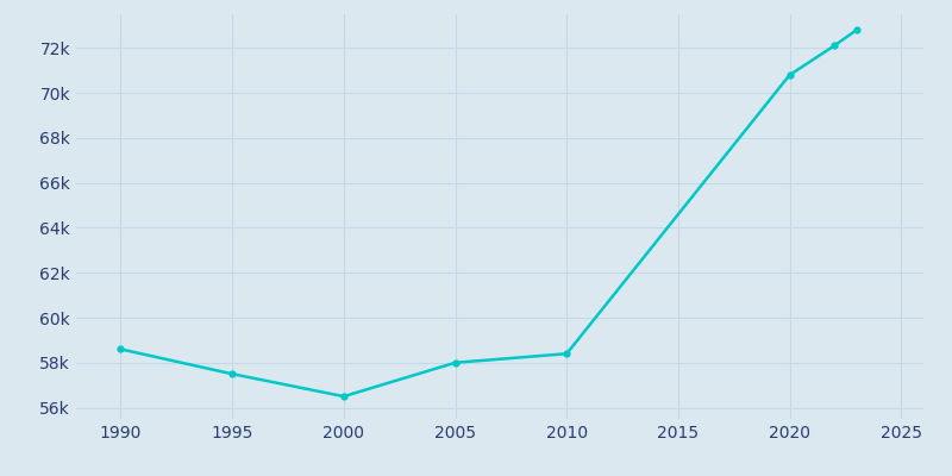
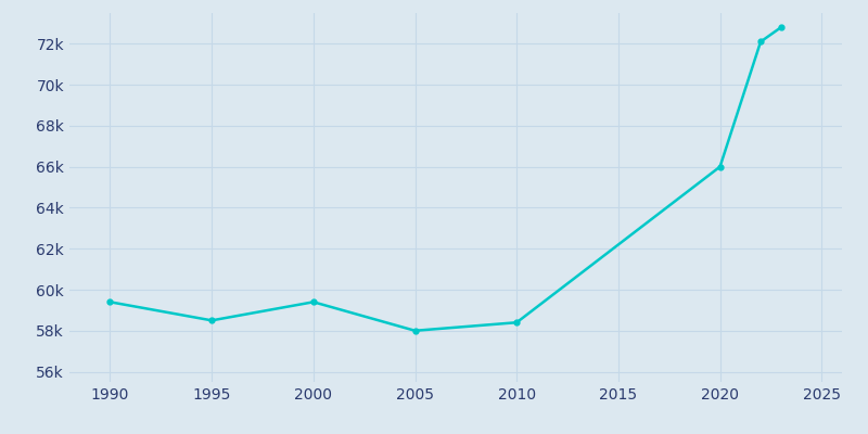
1990: 58.6k -> 59.4k
1995: 57.5k -> 58.5k
2000: 56.5k -> 59.4k
2020: 70.8k -> 66.0k
